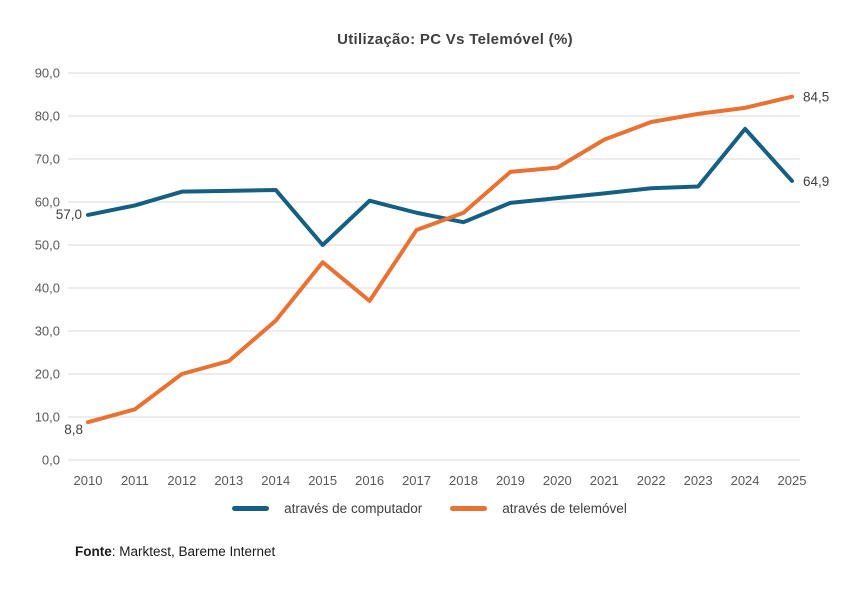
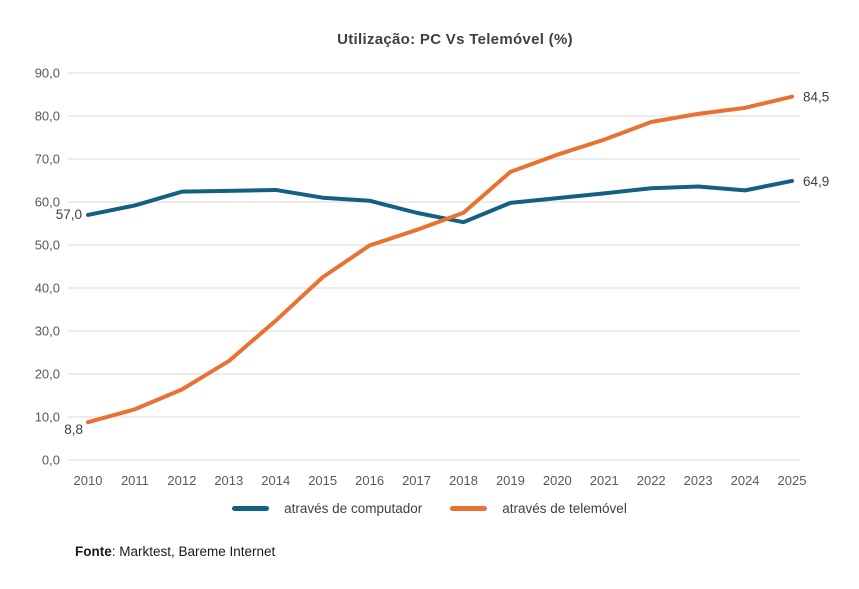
através de telemóvel/2012: 20 -> 16
através de computador/2015: 50 -> 61
através de telemóvel/2015: 46 -> 42
através de telemóvel/2016: 37 -> 50
através de telemóvel/2020: 68 -> 71
através de computador/2024: 77 -> 63
